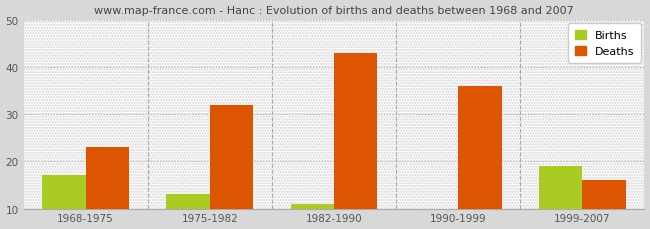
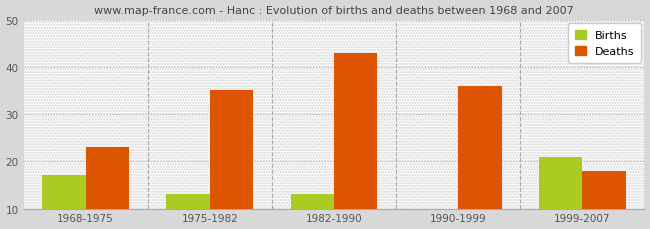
Deaths/1975-1982: 32 -> 35
Births/1982-1990: 11 -> 13
Births/1999-2007: 19 -> 21
Deaths/1999-2007: 16 -> 18
